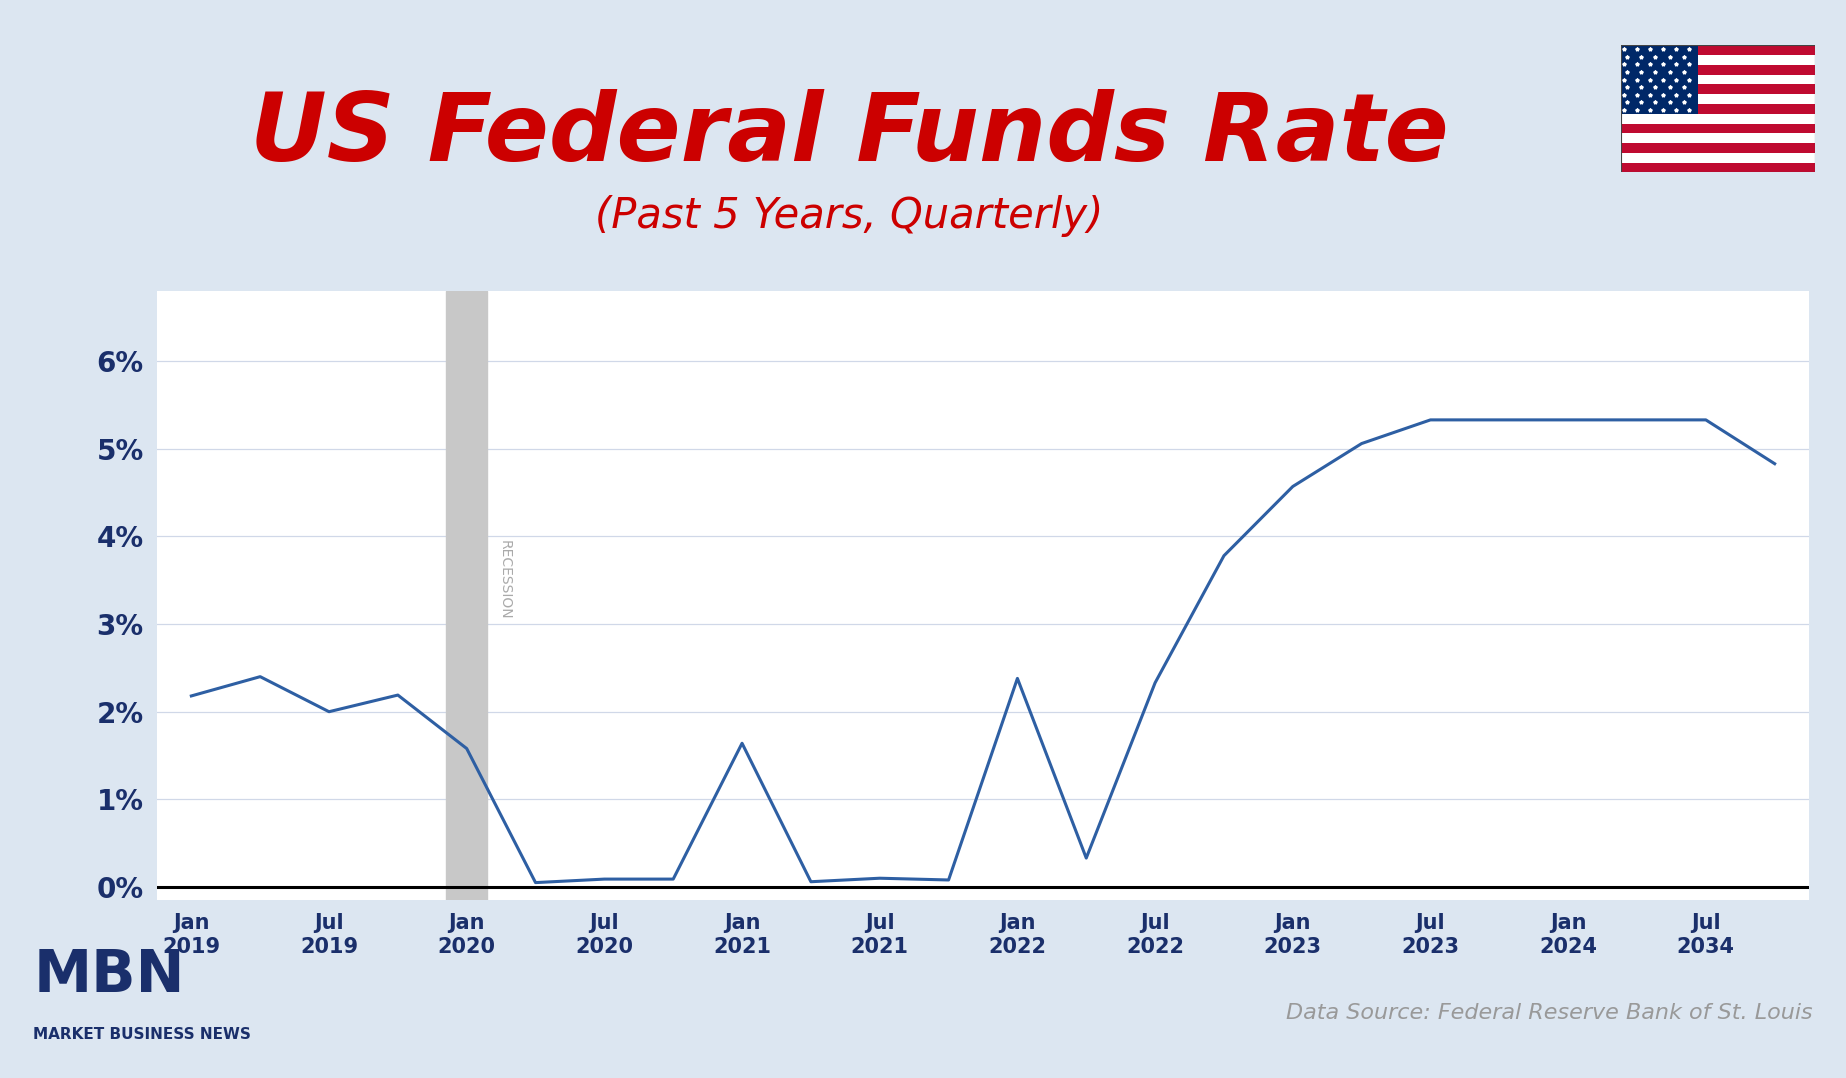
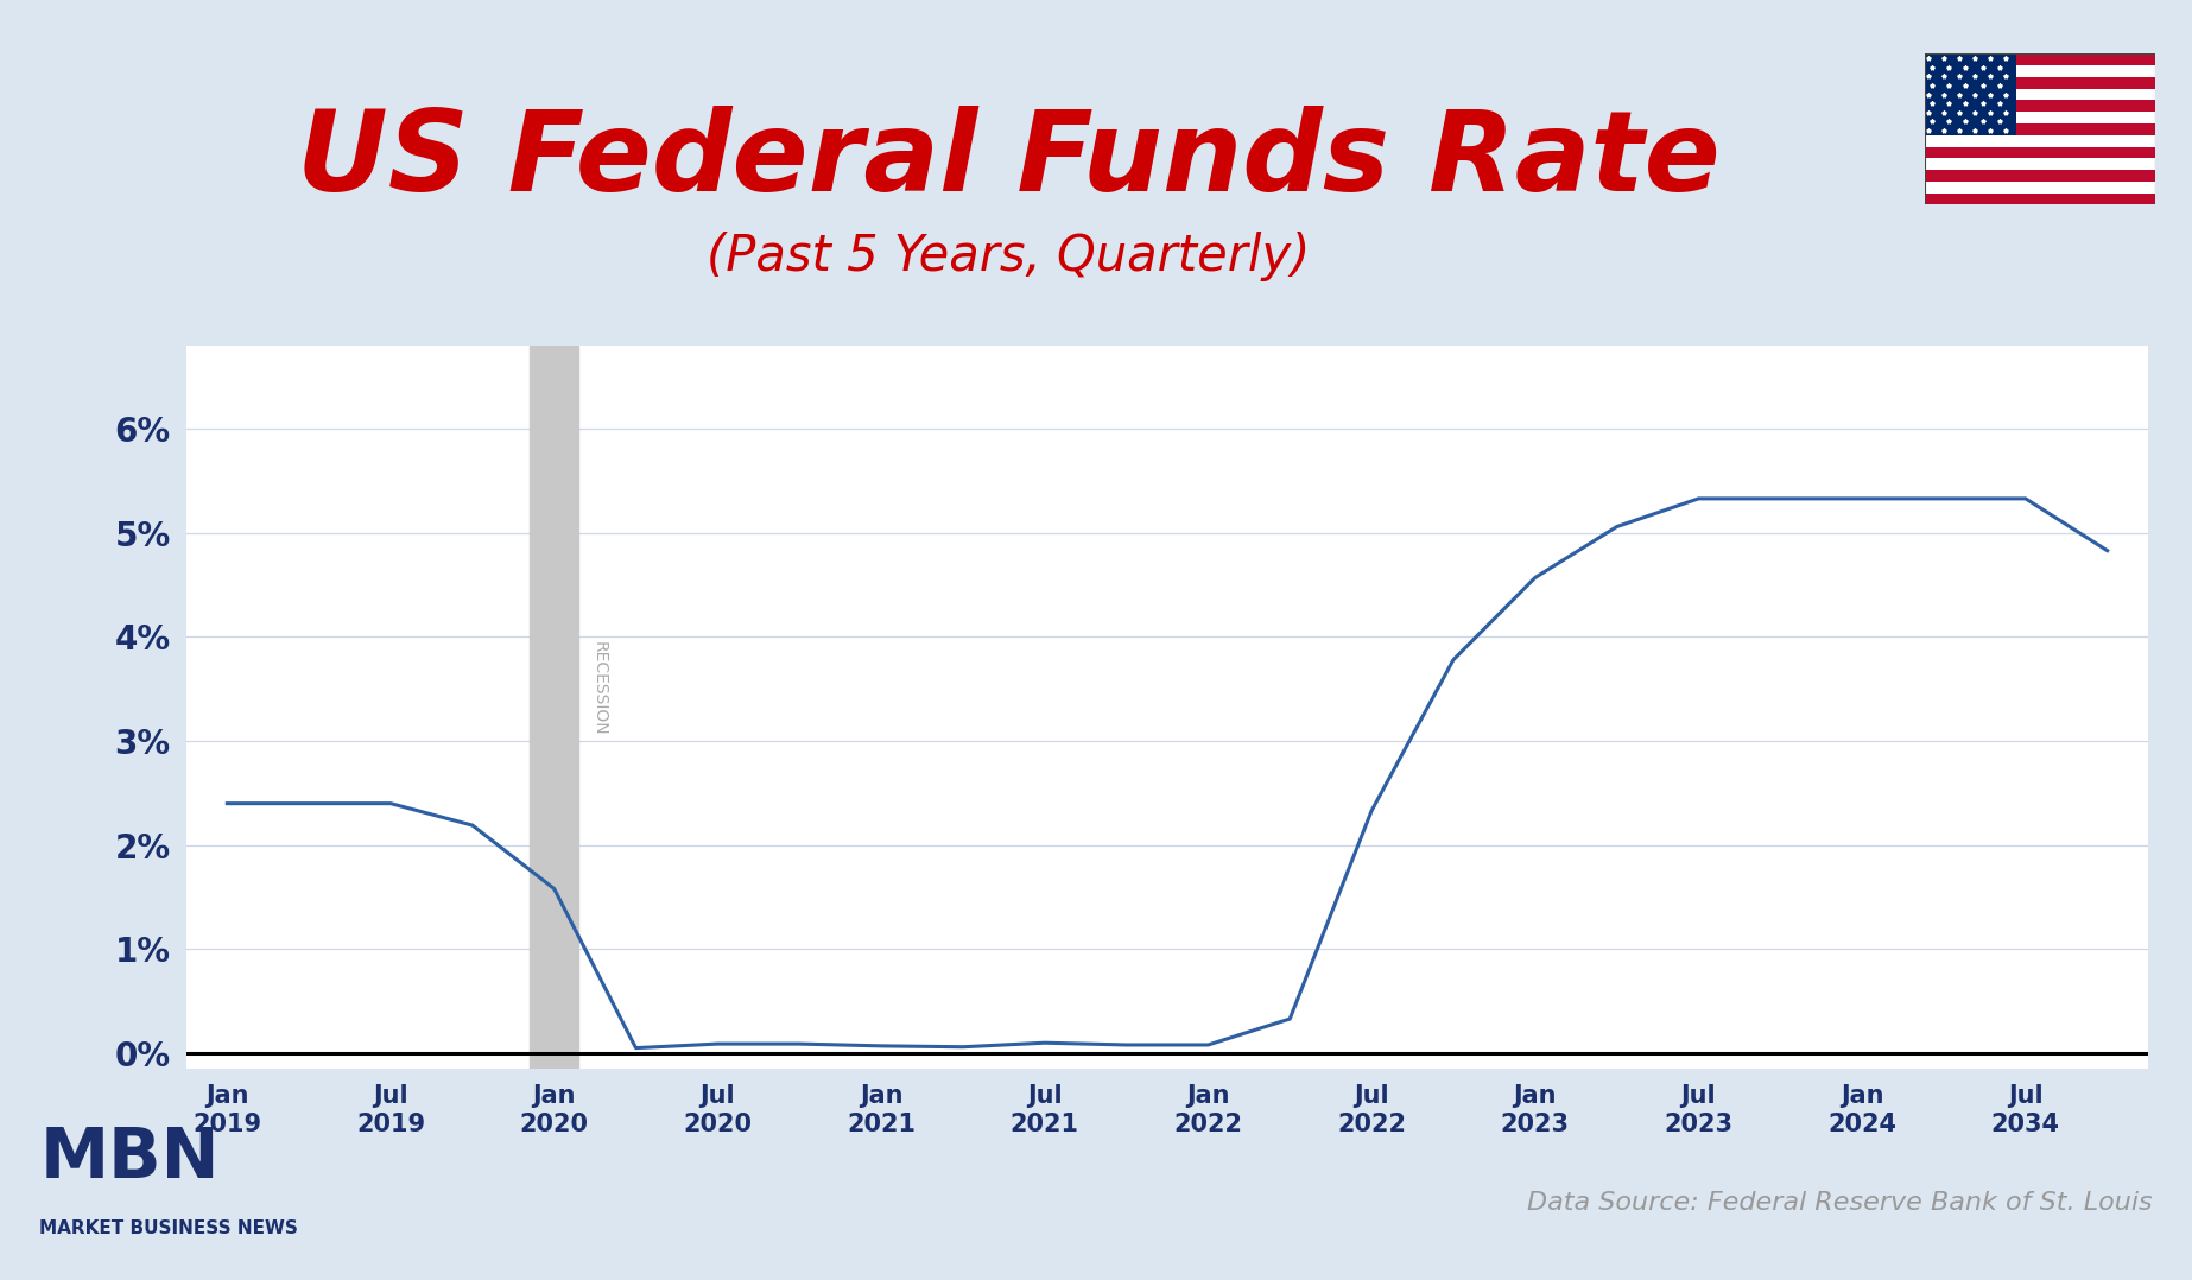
Jan 2019: 2.18% -> 2.40%
Jul 2019: 2.00% -> 2.40%
Jan 2021: 1.64% -> 0.07%
Jan 2022: 2.38% -> 0.08%
